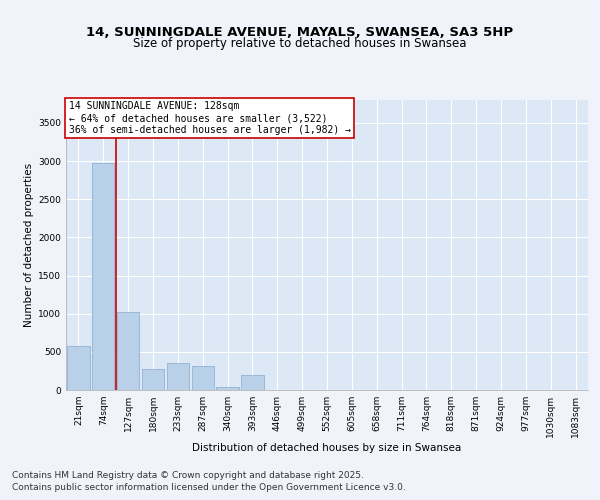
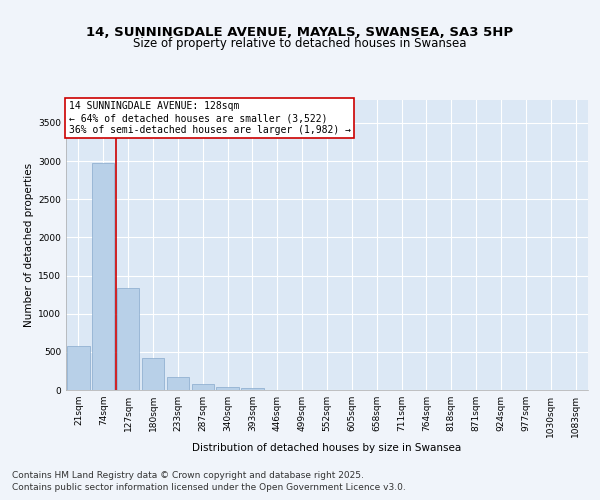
127sqm: 1020 -> 1340
180sqm: 280 -> 420
233sqm: 360 -> 180
287sqm: 320 -> 80
393sqm: 200 -> 20
